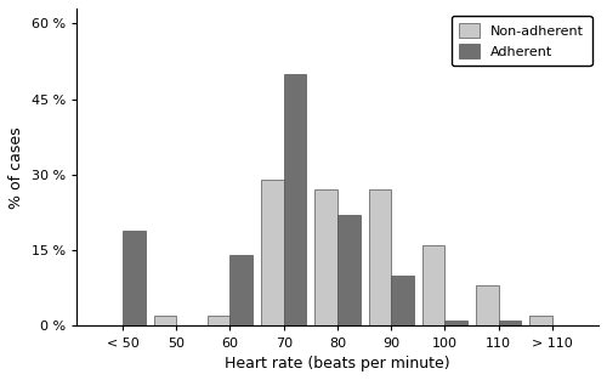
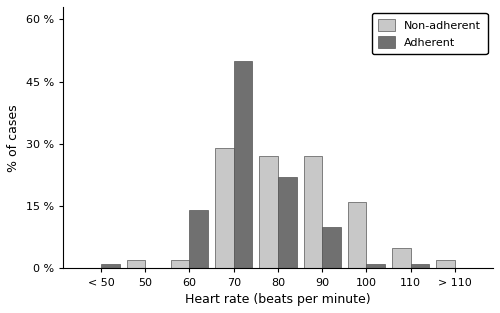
Adherent/< 50: 19 % -> 1 %
Non-adherent/110: 8 % -> 5 %
